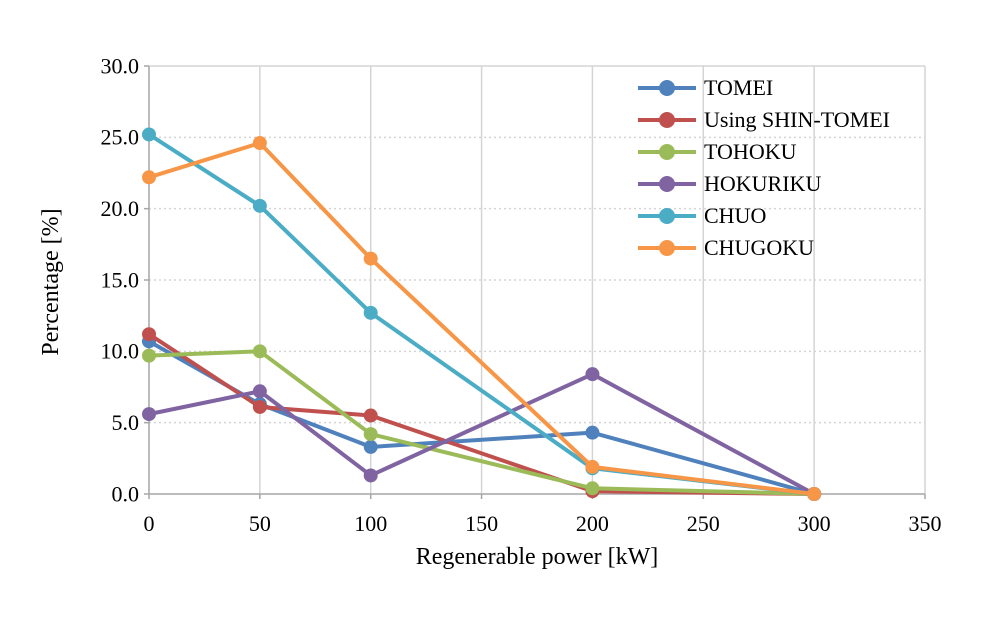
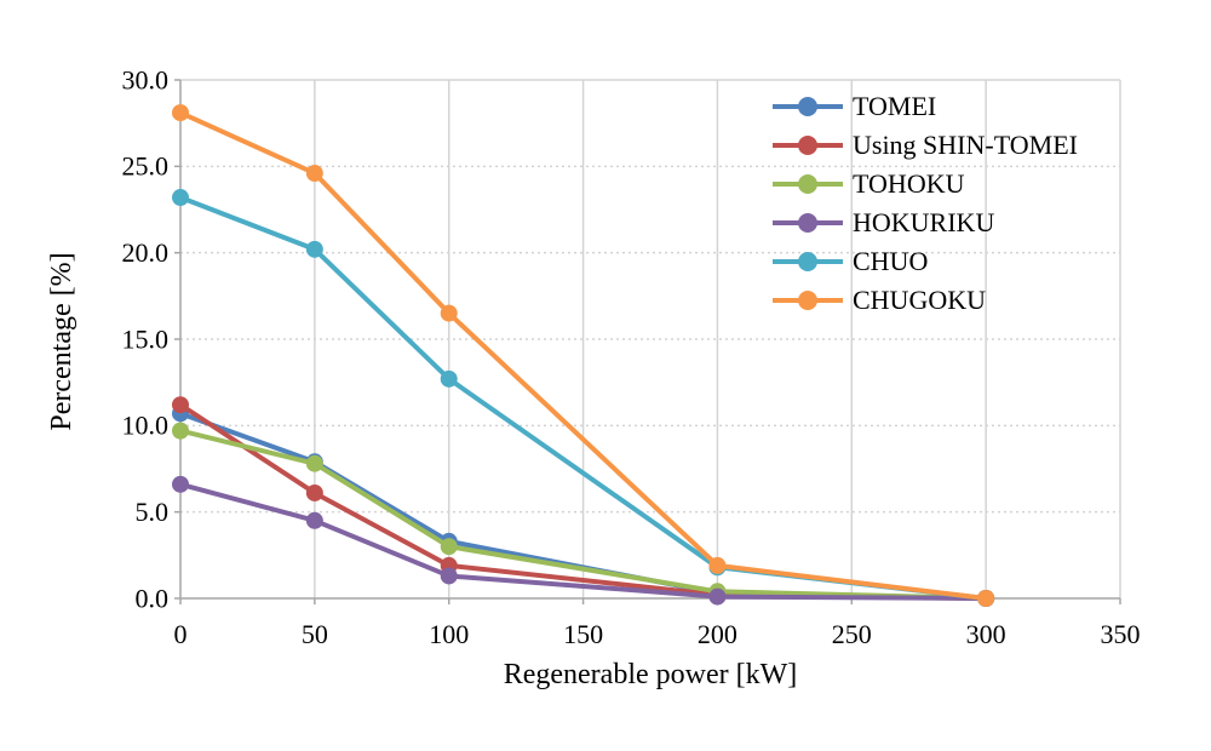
HOKURIKU/0: 5.6 -> 6.6
CHUO/0: 25.2 -> 23.2
CHUGOKU/0: 22.2 -> 28.1
TOMEI/50: 6.3 -> 7.9
TOHOKU/50: 10.0 -> 7.8
HOKURIKU/50: 7.2 -> 4.5
Using SHIN-TOMEI/100: 5.5 -> 1.9
TOHOKU/100: 4.2 -> 3.0
TOMEI/200: 4.3 -> 0.3
HOKURIKU/200: 8.4 -> 0.1
